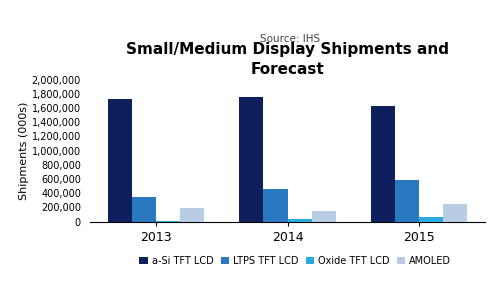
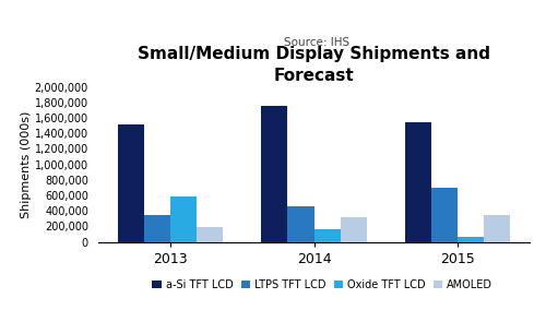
a-Si TFT LCD/2013: 1,720,000 -> 1,520,000
Oxide TFT LCD/2013: 10,000 -> 580,000
Oxide TFT LCD/2014: 30,000 -> 160,000
AMOLED/2014: 160,000 -> 320,000
a-Si TFT LCD/2015: 1,630,000 -> 1,540,000
LTPS TFT LCD/2015: 580,000 -> 700,000
AMOLED/2015: 240,000 -> 340,000
